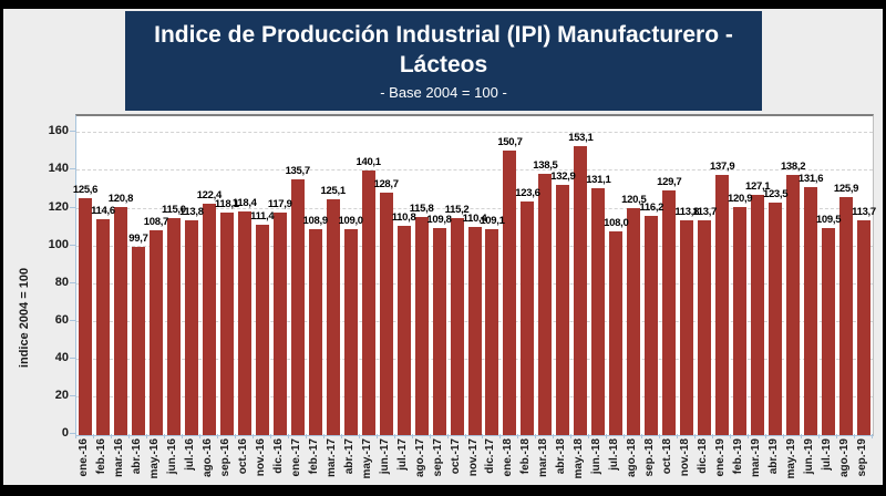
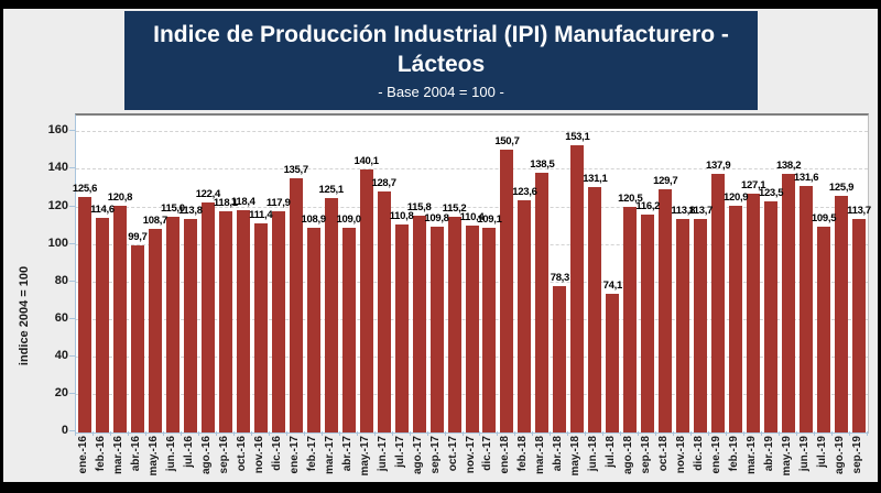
abr.-18: 132,9 -> 78,3
jul.-18: 108,0 -> 74,1
